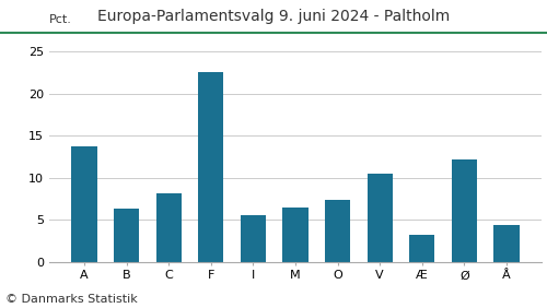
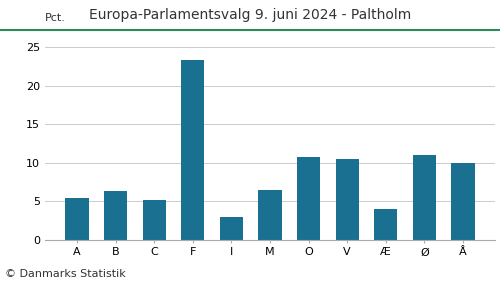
A: 13.7 -> 5.4
C: 8.1 -> 5.2
F: 22.6 -> 23.4
I: 5.5 -> 3.0
O: 7.4 -> 10.8
Æ: 3.2 -> 4.0
Ø: 12.2 -> 11.0
Å: 4.4 -> 10.0
